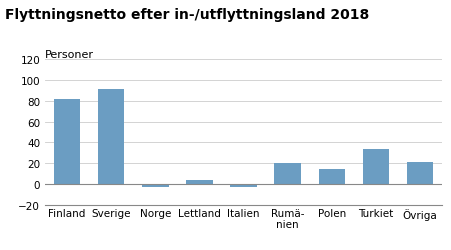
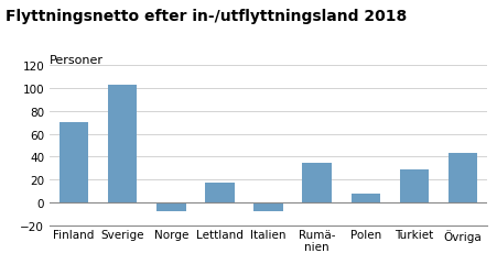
Finland: 82 -> 70
Sverige: 91 -> 103
Norge: -3 -> -8
Lettland: 4 -> 17
Italien: -3 -> -8
Rumä- nien: 20 -> 35
Polen: 14 -> 8
Turkiet: 34 -> 29
Övriga: 21 -> 43
